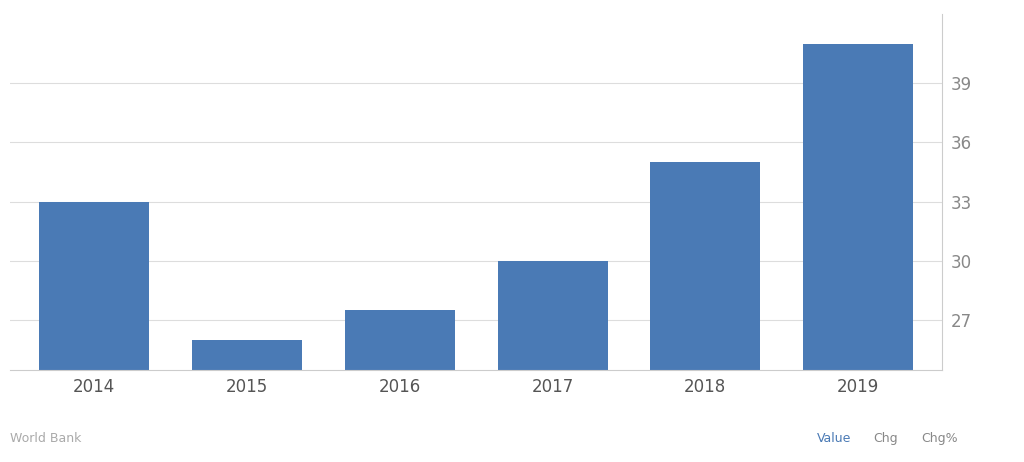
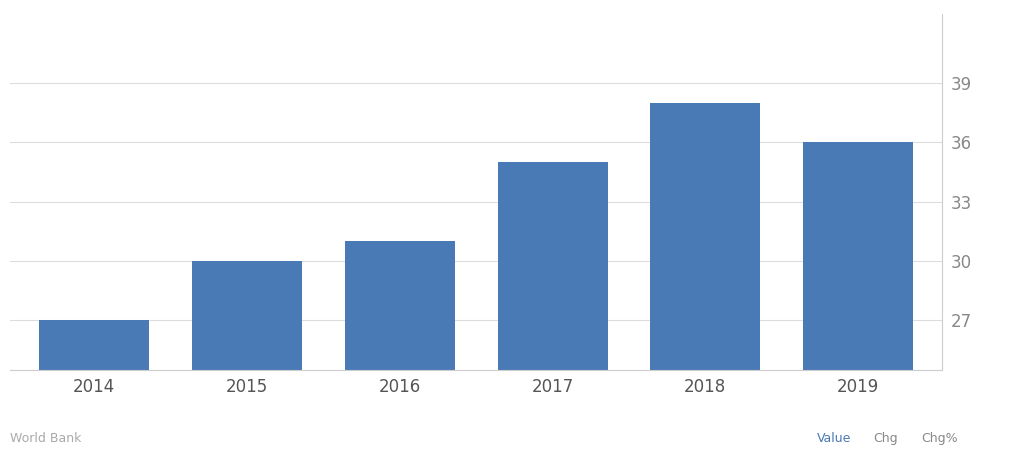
2014: 33.0 -> 27.0
2015: 26.0 -> 30.0
2016: 27.5 -> 31.0
2017: 30.0 -> 35.0
2018: 35.0 -> 38.0
2019: 41.0 -> 36.0
